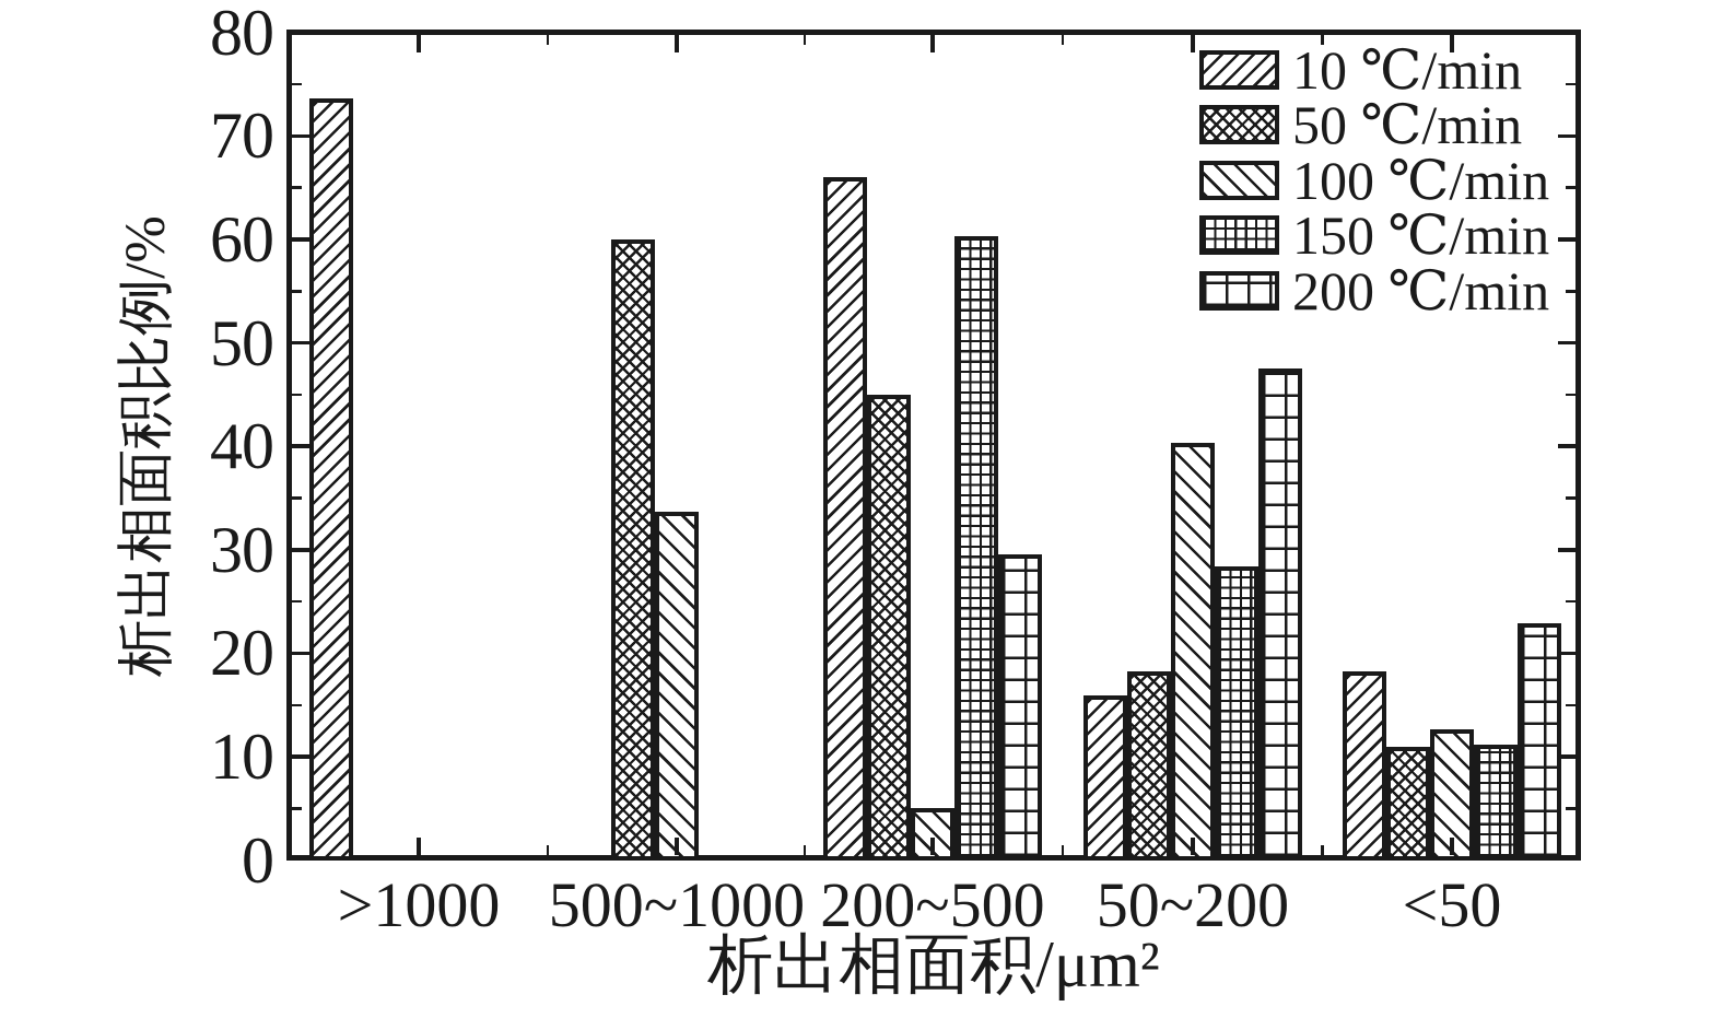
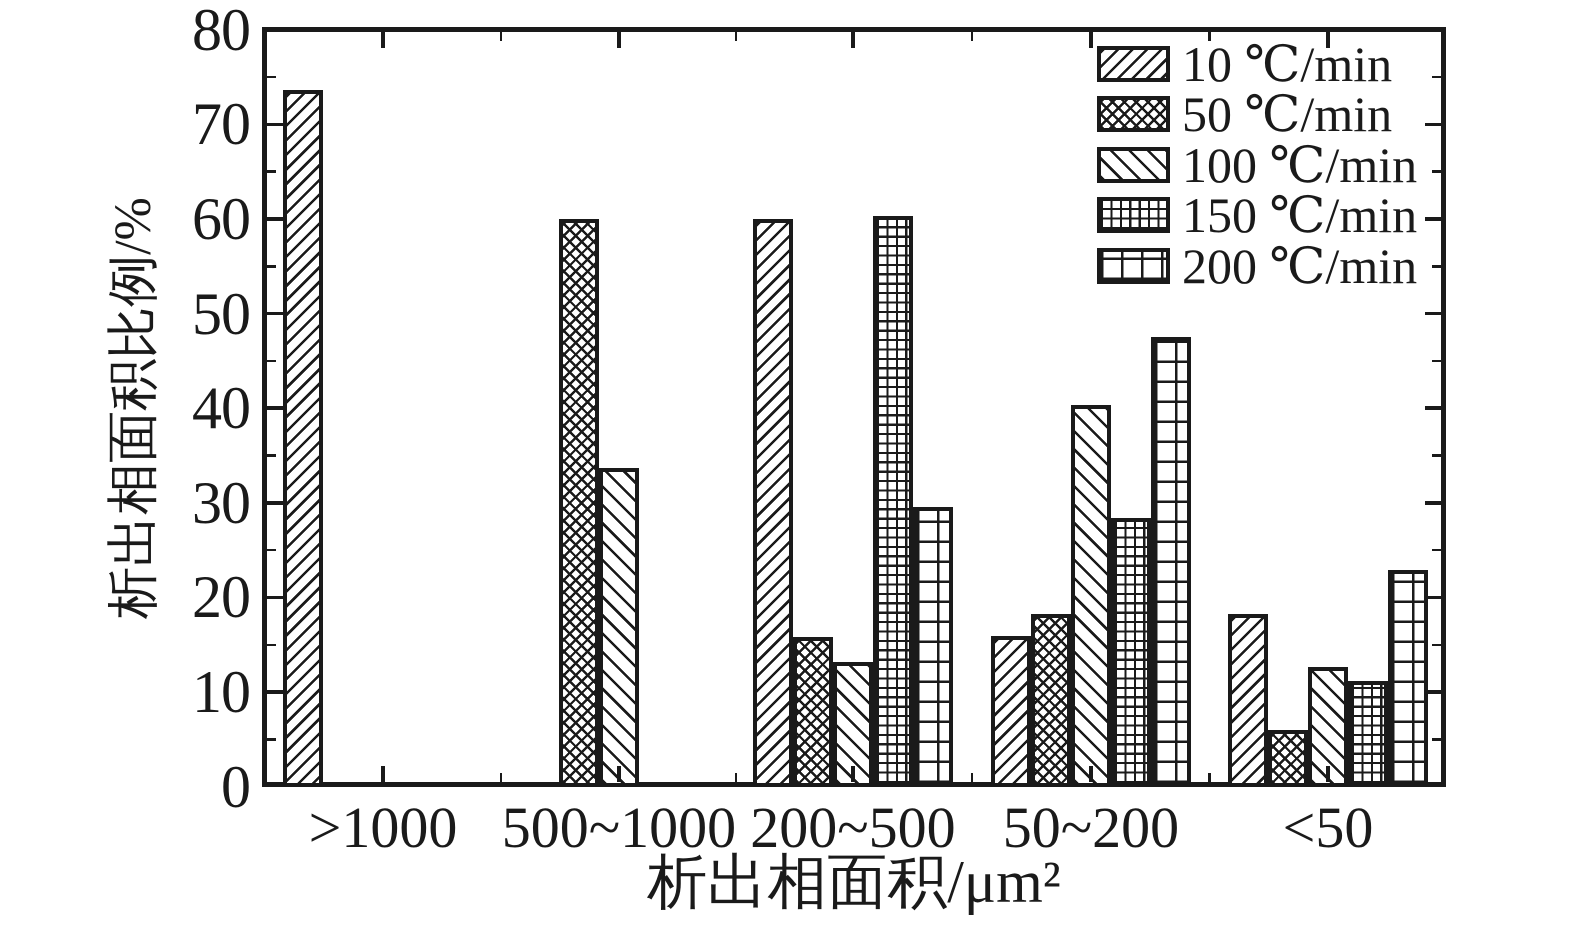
10 ℃/min/200~500: 66 -> 60
50 ℃/min/200~500: 45 -> 16
100 ℃/min/200~500: 5 -> 13
50 ℃/min/<50: 11 -> 6
